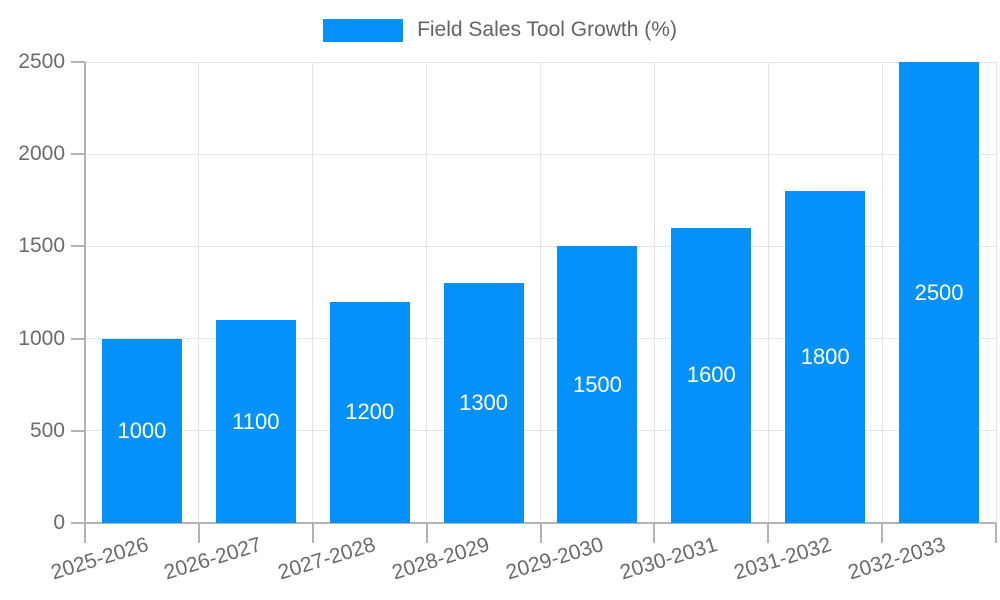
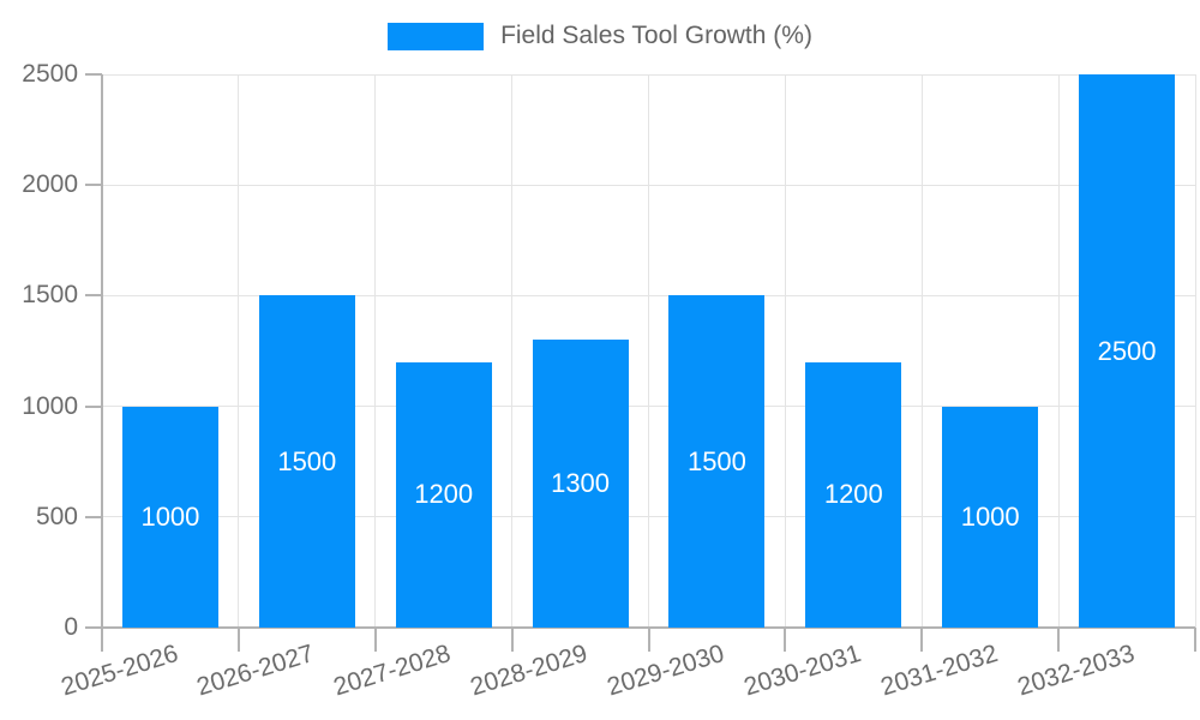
2026-2027: 1100 -> 1500
2030-2031: 1600 -> 1200
2031-2032: 1800 -> 1000
